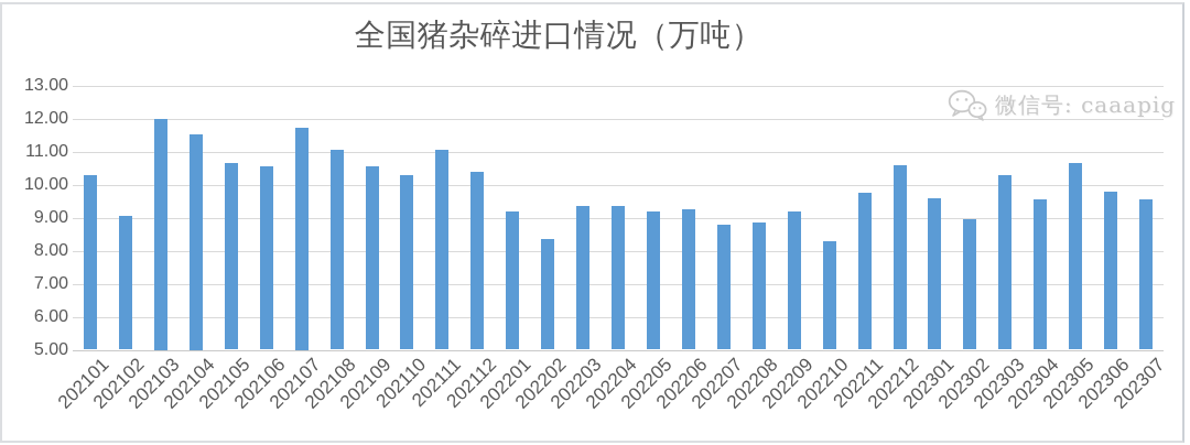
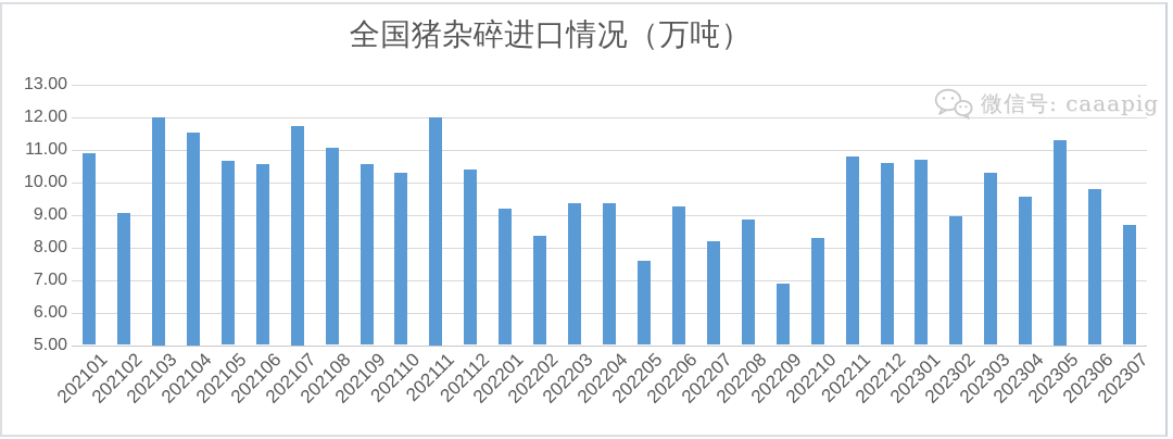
202101: 10.3 -> 10.9
202111: 11.1 -> 12.0
202205: 9.2 -> 7.6
202207: 8.8 -> 8.2
202209: 9.2 -> 6.9
202211: 9.8 -> 10.8
202301: 9.6 -> 10.7
202305: 10.7 -> 11.3
202307: 9.6 -> 8.7
